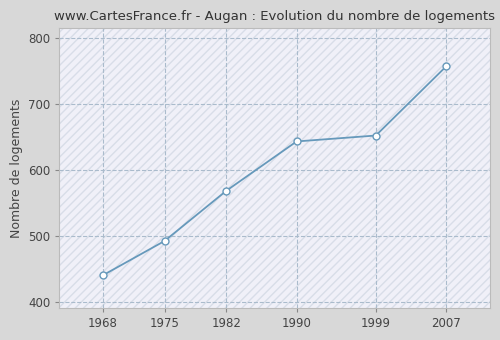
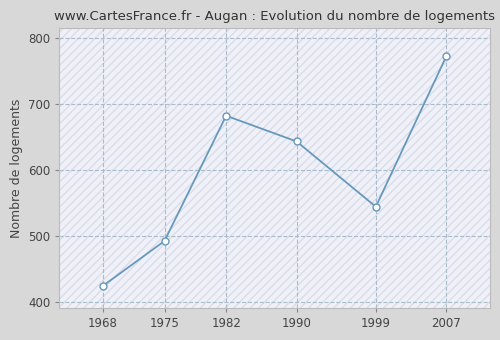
1968: 440 -> 424
1982: 568 -> 682
1999: 652 -> 544
2007: 757 -> 772
